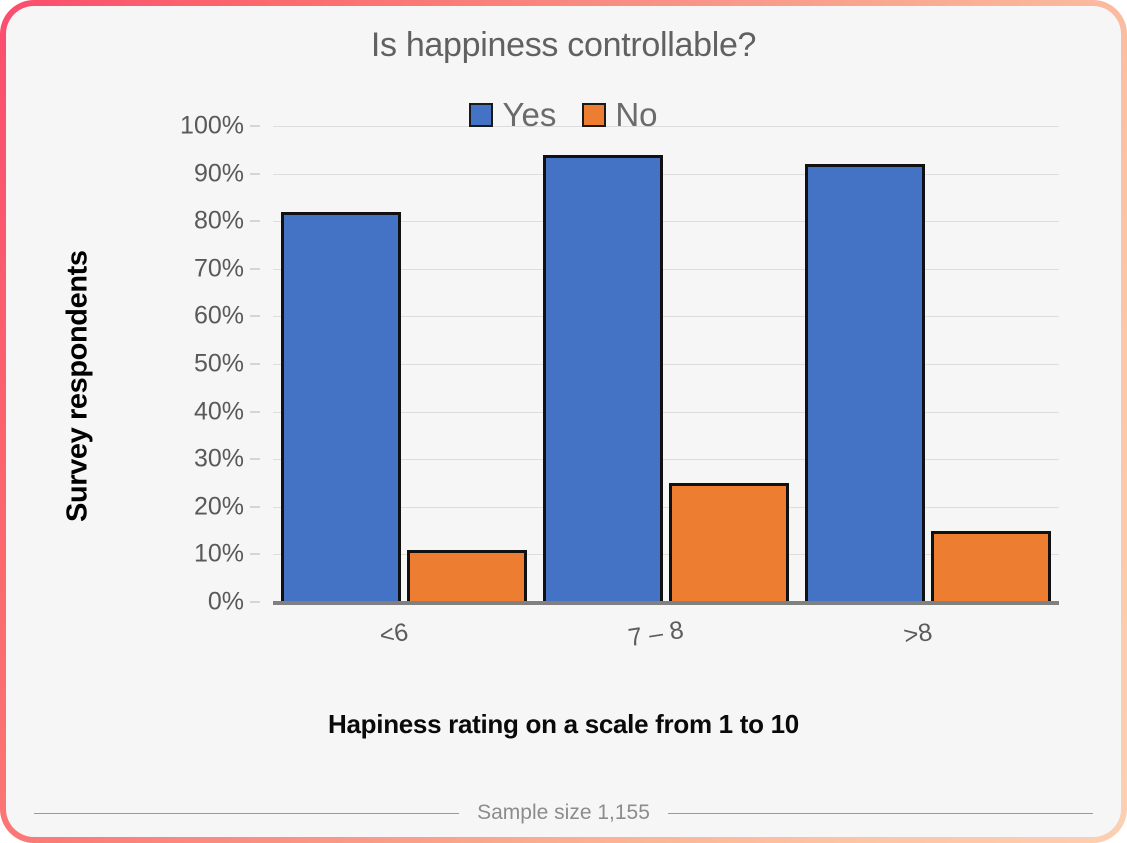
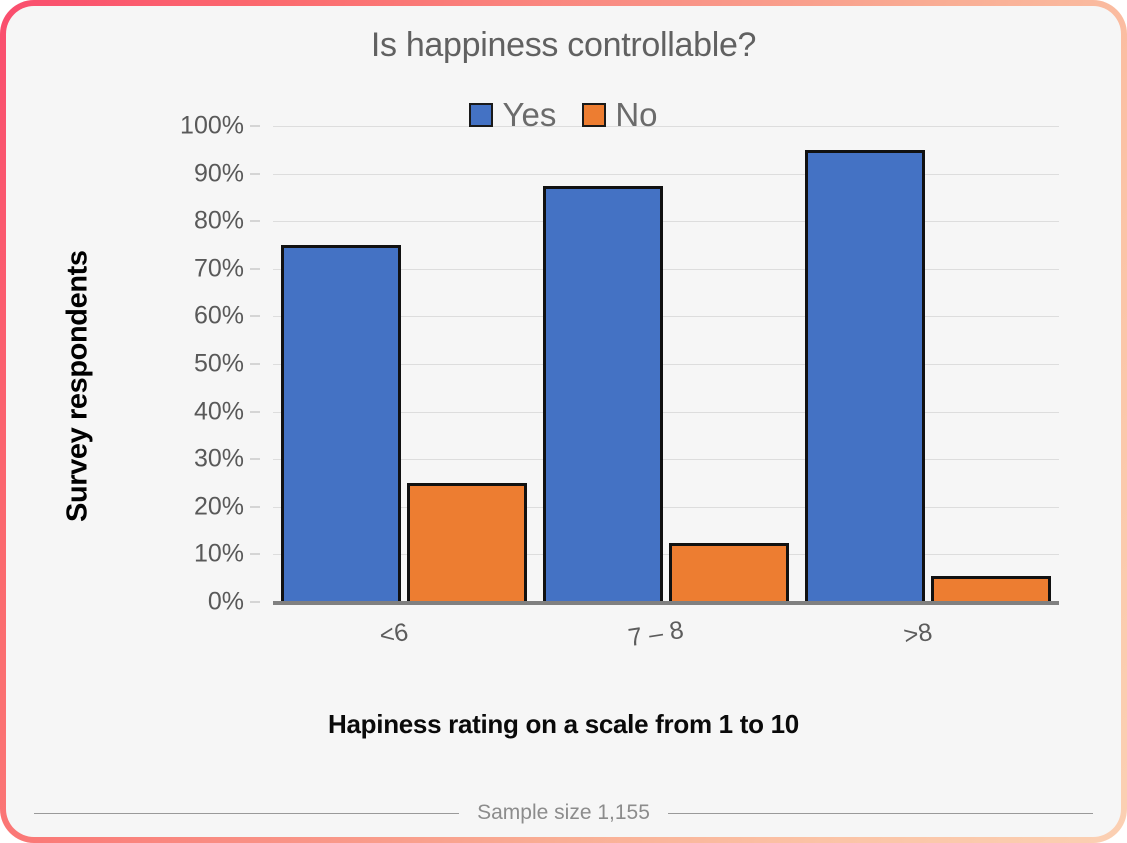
Yes/<6: 82% -> 75%
No/<6: 11% -> 25%
Yes/7 – 8: 94% -> 88%
No/7 – 8: 25% -> 12%
Yes/>8: 92% -> 95%
No/>8: 15% -> 6%
